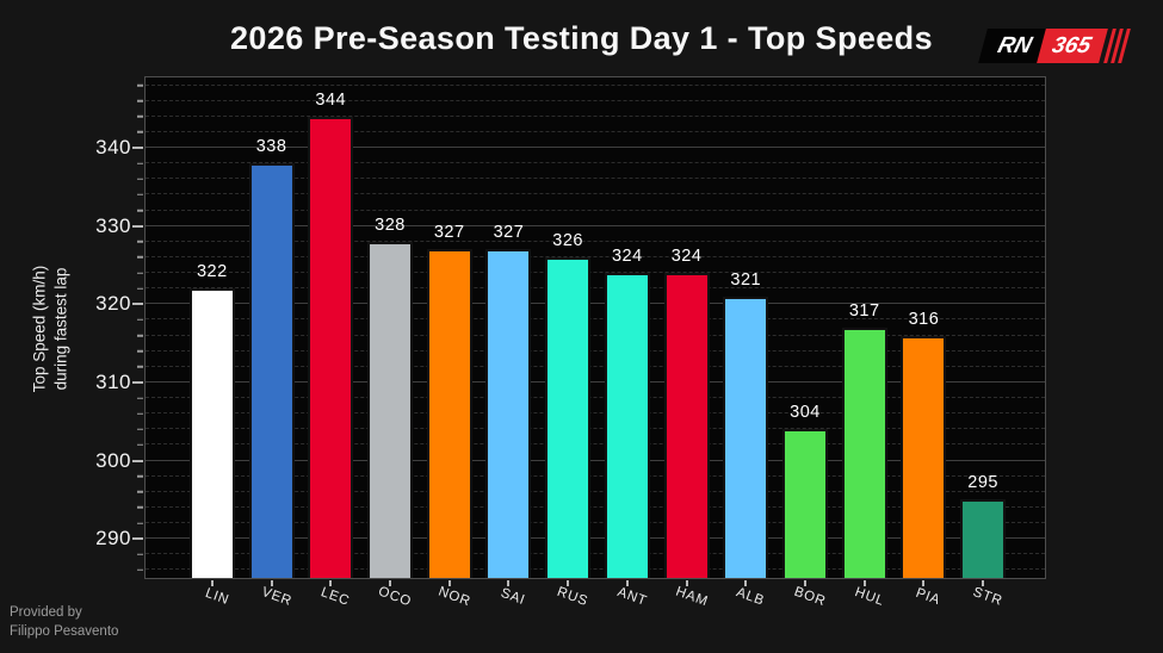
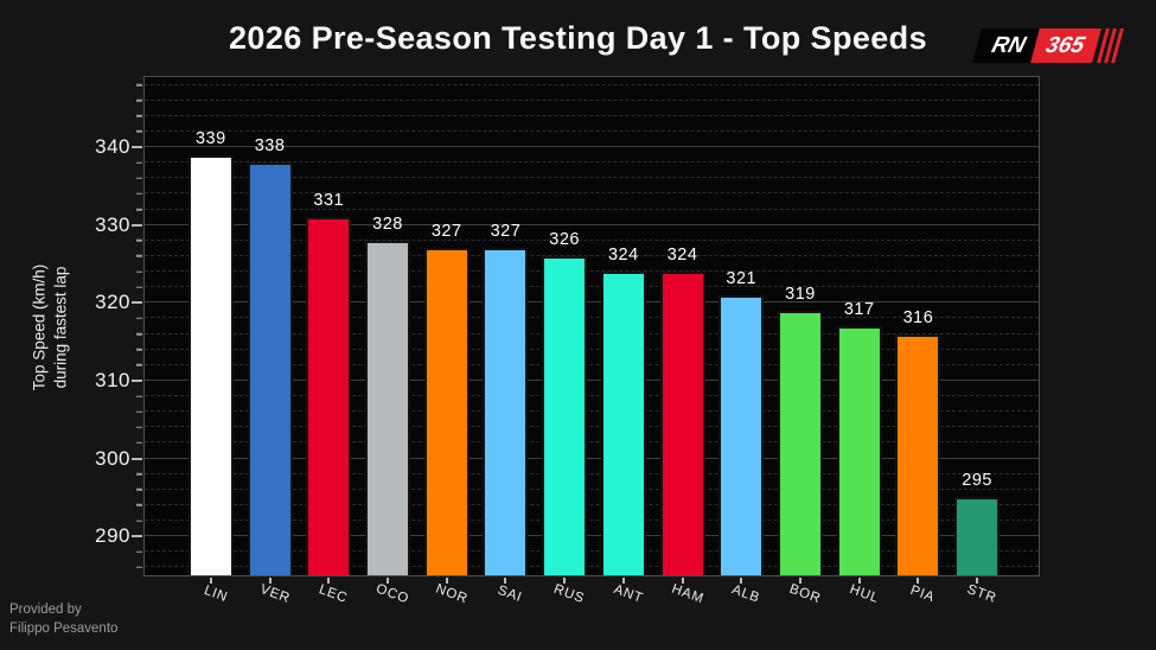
LIN: 322 -> 339
LEC: 344 -> 331
BOR: 304 -> 319
